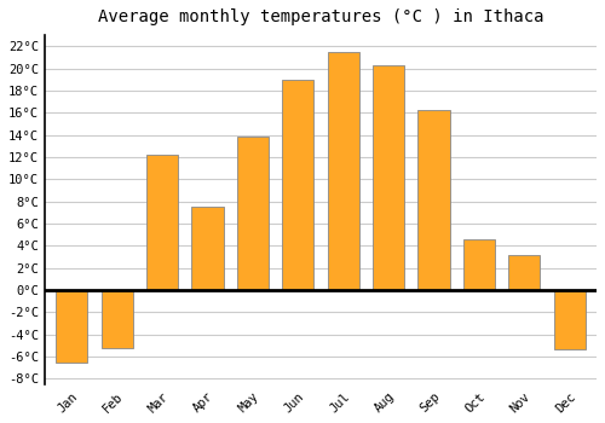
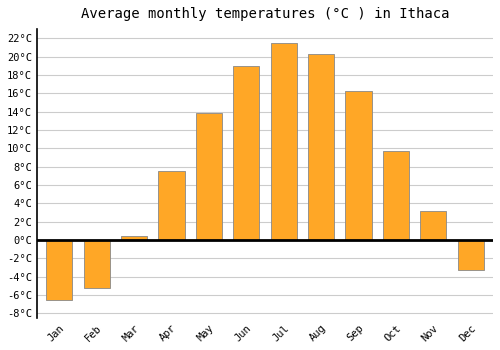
Mar: 12.2°C -> 0.4°C
Oct: 4.6°C -> 9.7°C
Dec: -5.4°C -> -3.3°C
